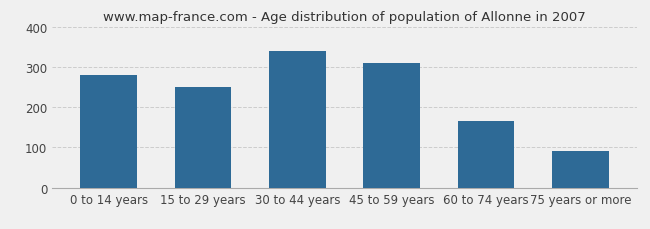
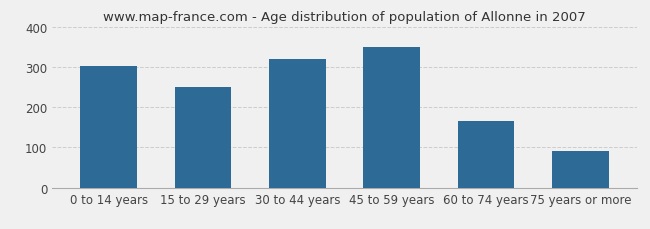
0 to 14 years: 280 -> 302
30 to 44 years: 340 -> 320
45 to 59 years: 310 -> 350
